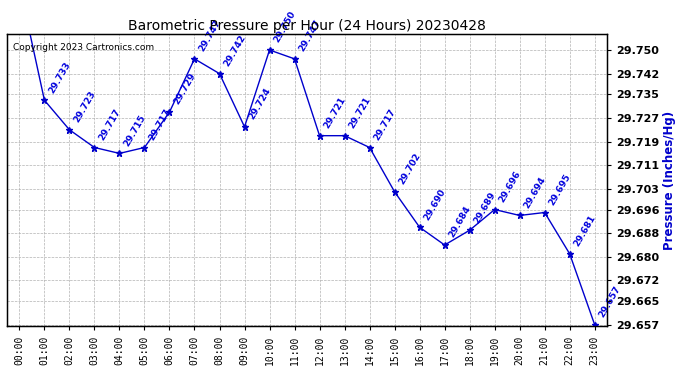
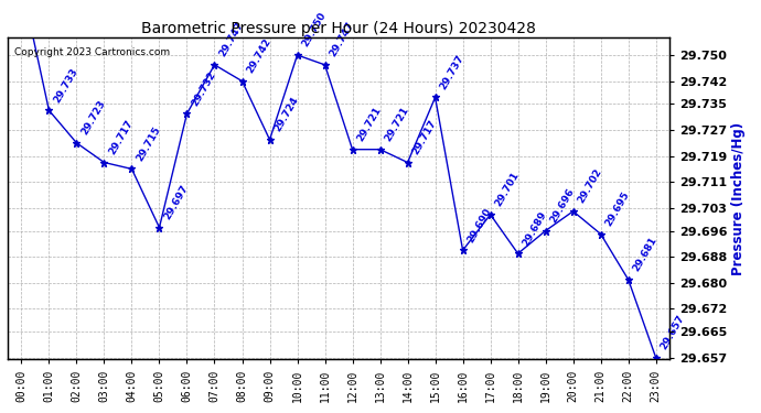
05:00: 29.717 -> 29.697
06:00: 29.729 -> 29.732
15:00: 29.702 -> 29.737
17:00: 29.684 -> 29.701
20:00: 29.694 -> 29.702
